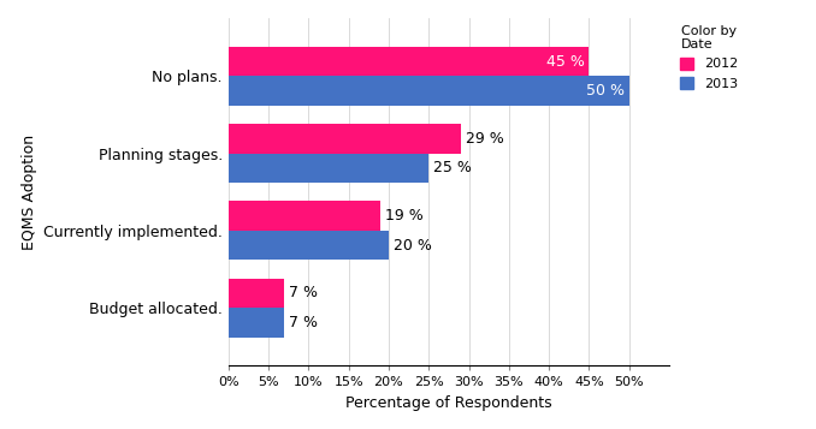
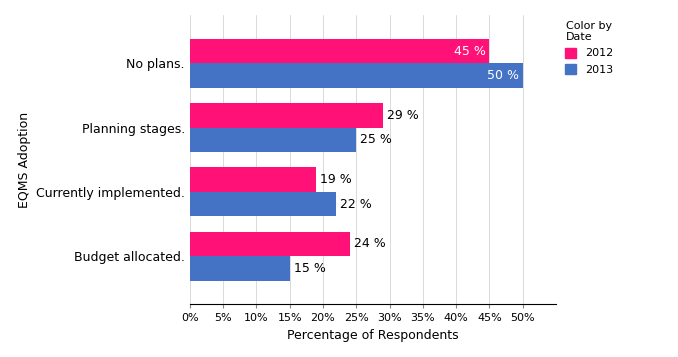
2013/Currently implemented.: 20 -> 22
2012/Budget allocated.: 7 -> 24
2013/Budget allocated.: 7 -> 15
